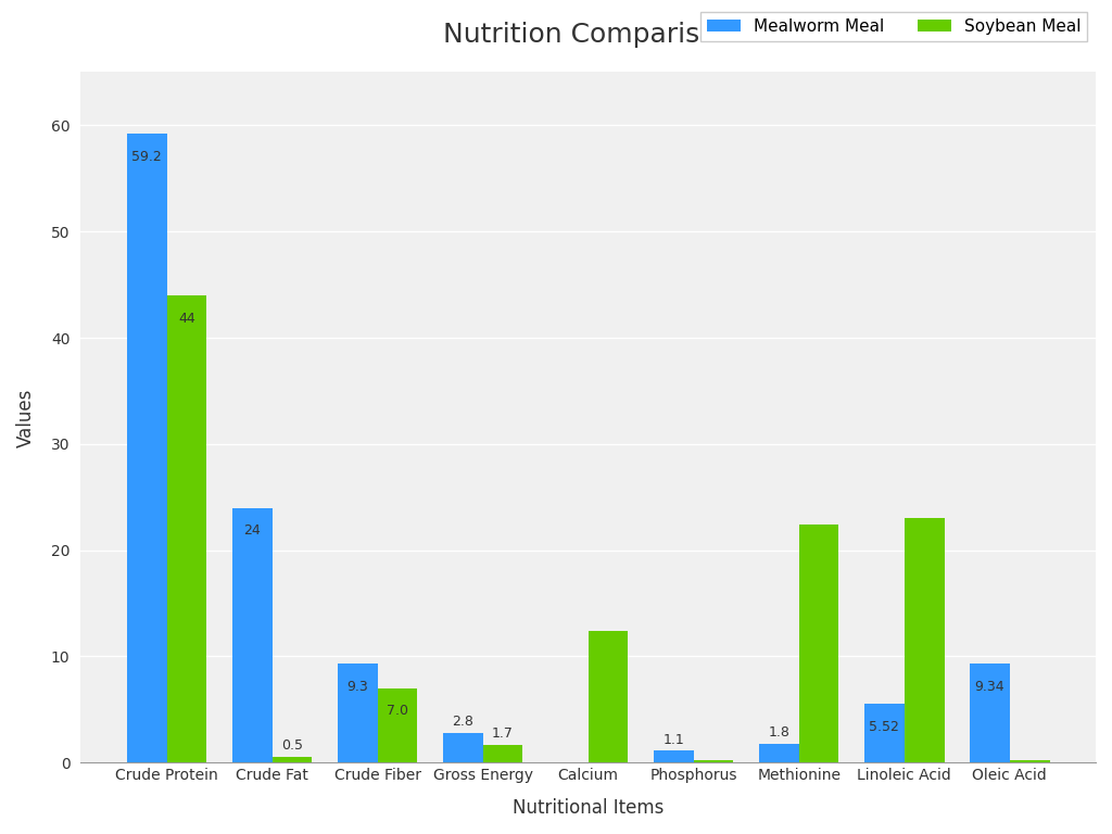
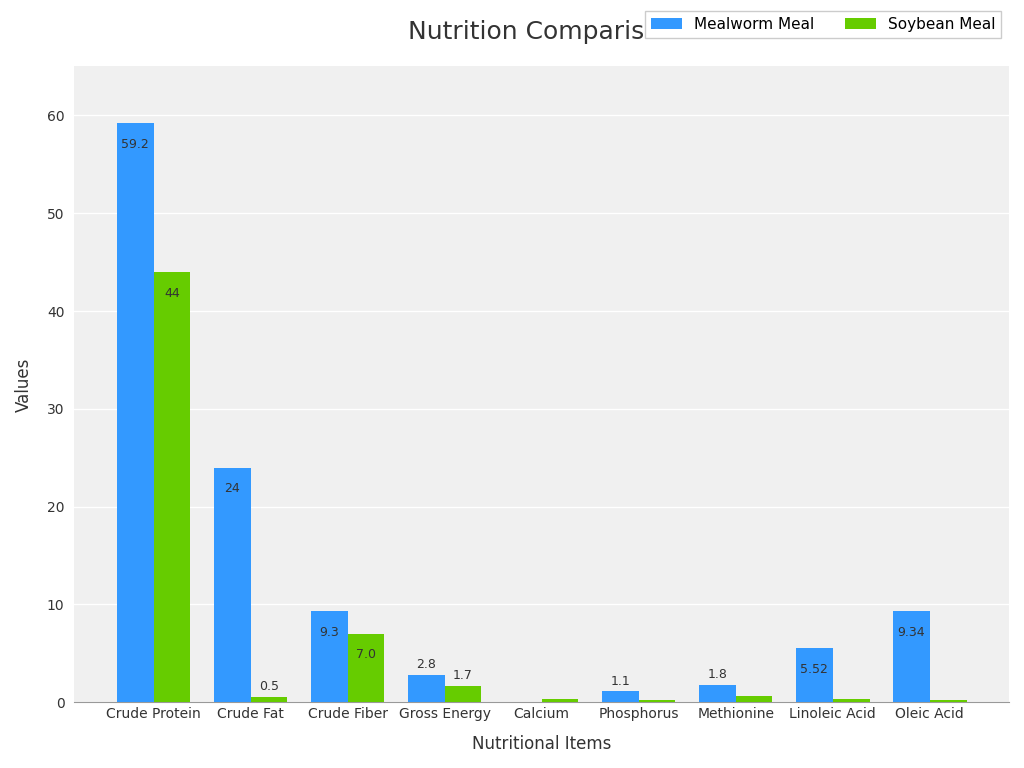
Soybean Meal/Calcium: 12.4 -> 0.3
Soybean Meal/Methionine: 22.4 -> 0.7
Soybean Meal/Linoleic Acid: 23.0 -> 0.3
